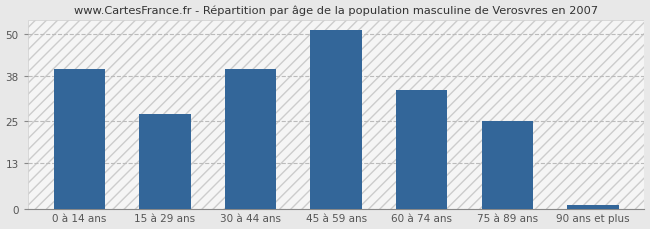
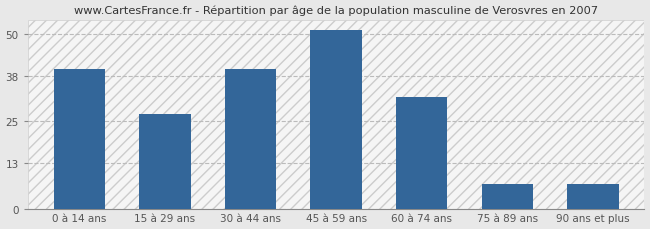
60 à 74 ans: 34 -> 32
75 à 89 ans: 25 -> 7
90 ans et plus: 1 -> 7
